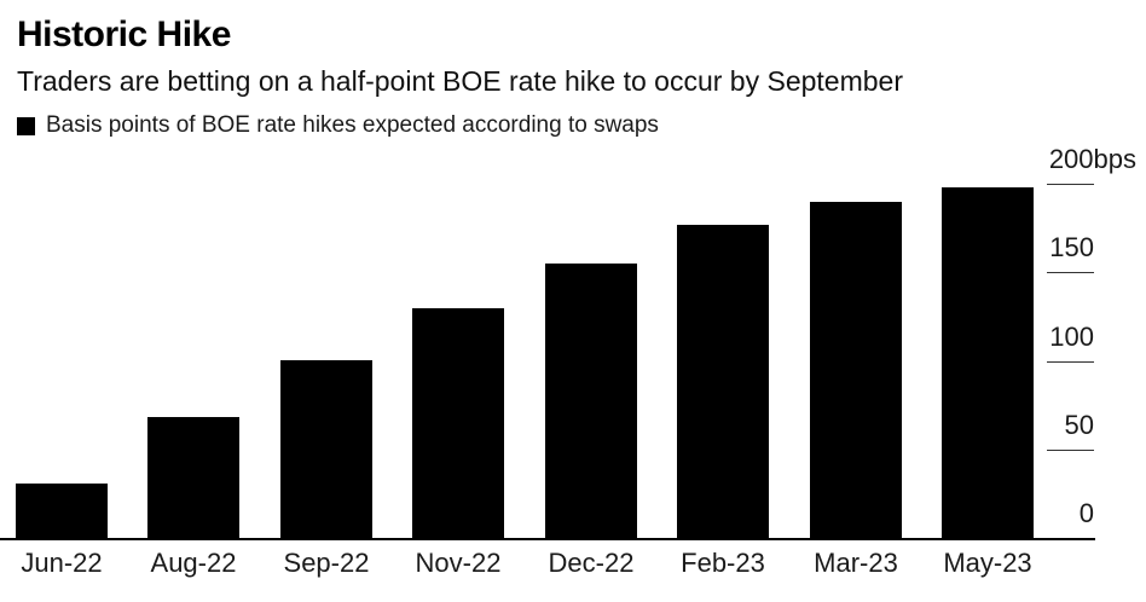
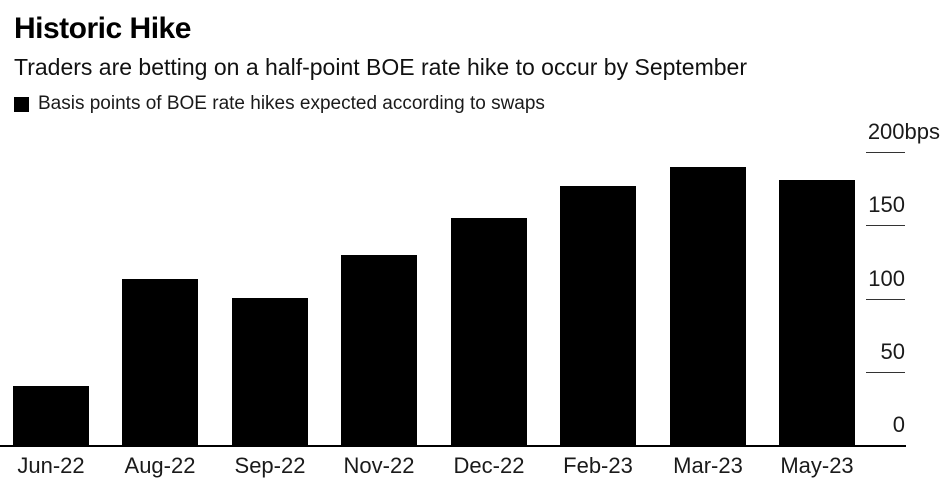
Jun-22: 31 -> 40
Aug-22: 68 -> 113
May-23: 198 -> 181
